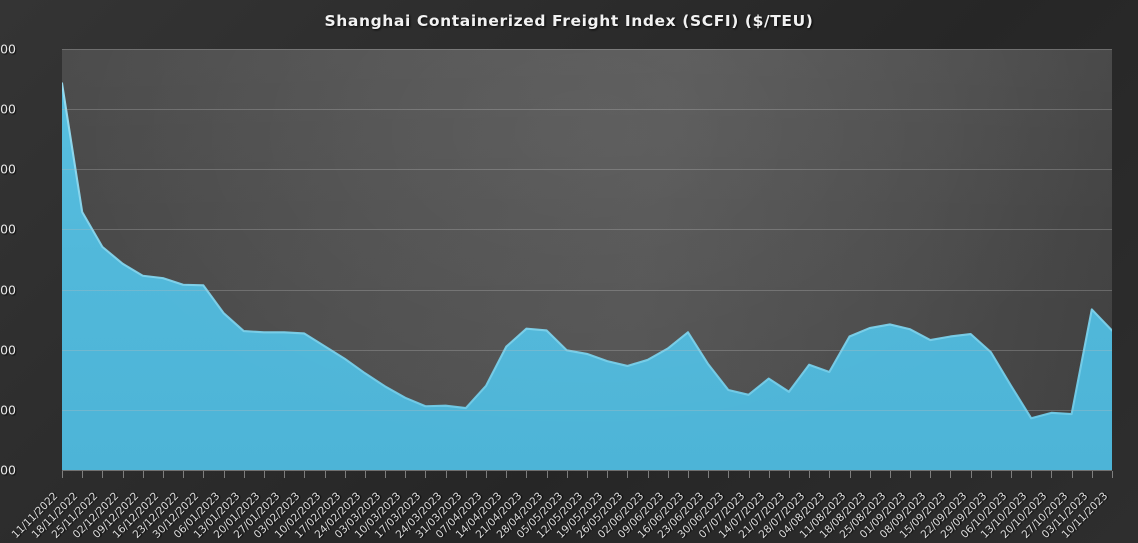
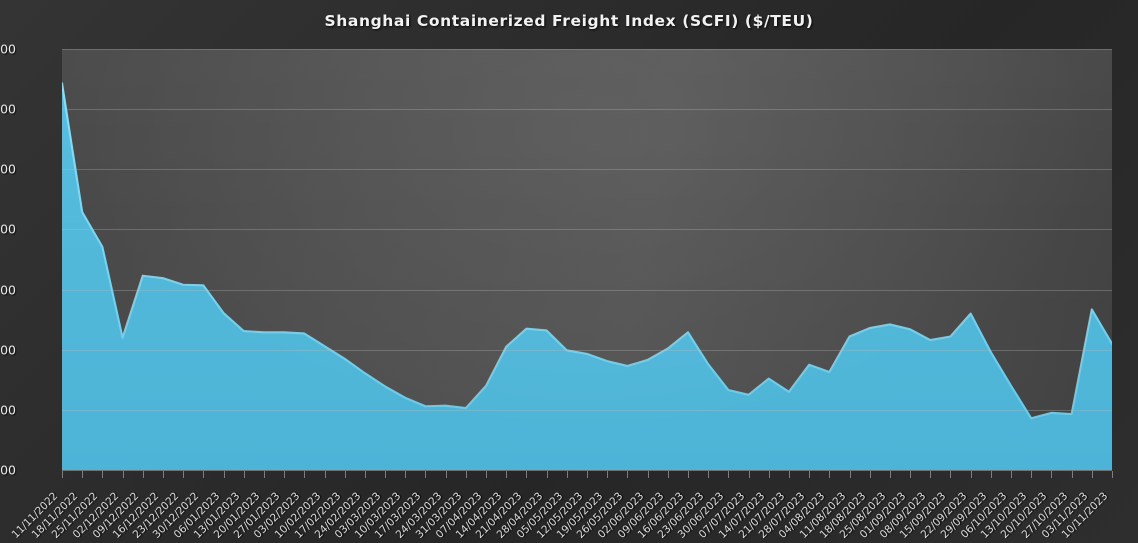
02/12/2022: 1140 -> 1020
22/09/2023: 1030 -> 1060
10/11/2023: 1030 -> 1010
